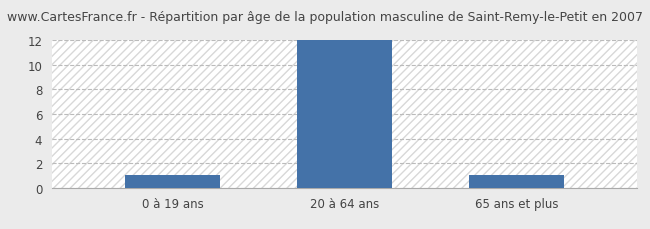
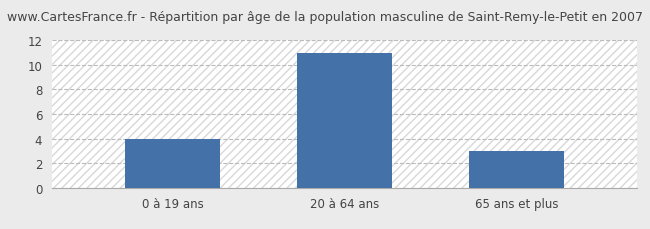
0 à 19 ans: 1 -> 4
20 à 64 ans: 12 -> 11
65 ans et plus: 1 -> 3
